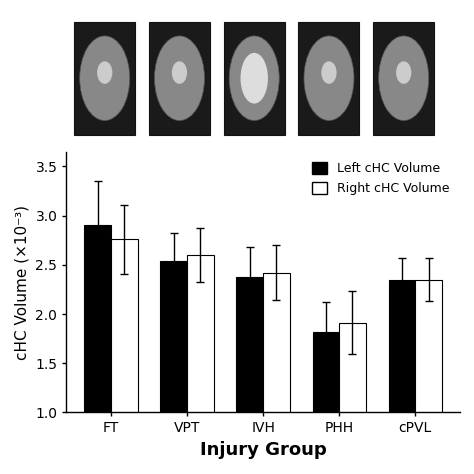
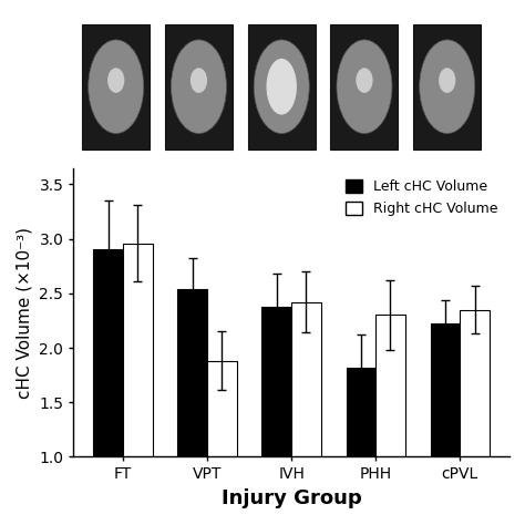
Right cHC Volume/FT: 2.76 -> 2.96
Right cHC Volume/VPT: 2.60 -> 1.88
Right cHC Volume/PHH: 1.91 -> 2.30
Left cHC Volume/cPVL: 2.35 -> 2.22
